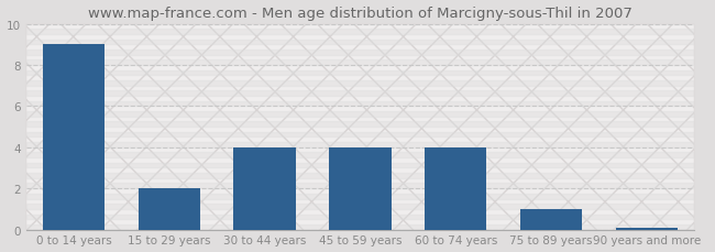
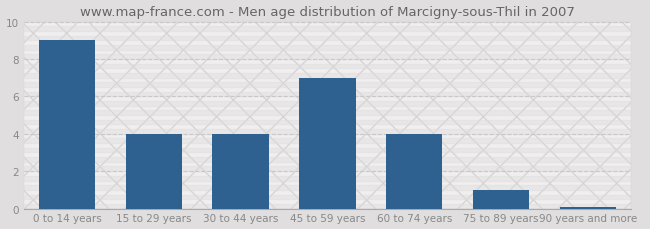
15 to 29 years: 2.0 -> 4.0
45 to 59 years: 4.0 -> 7.0
